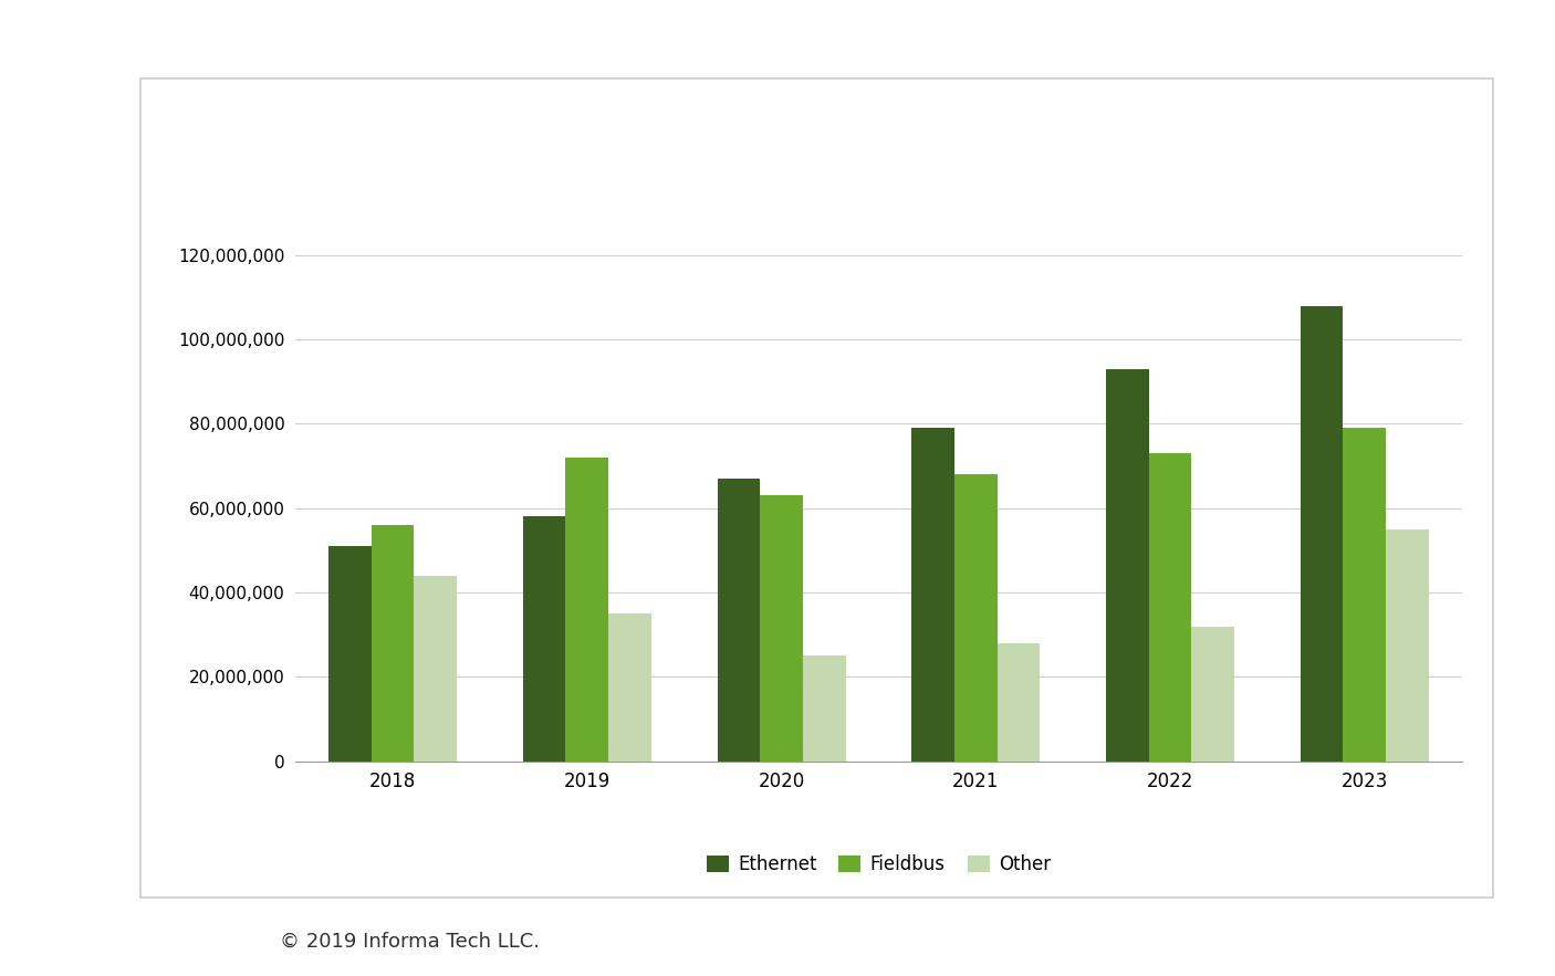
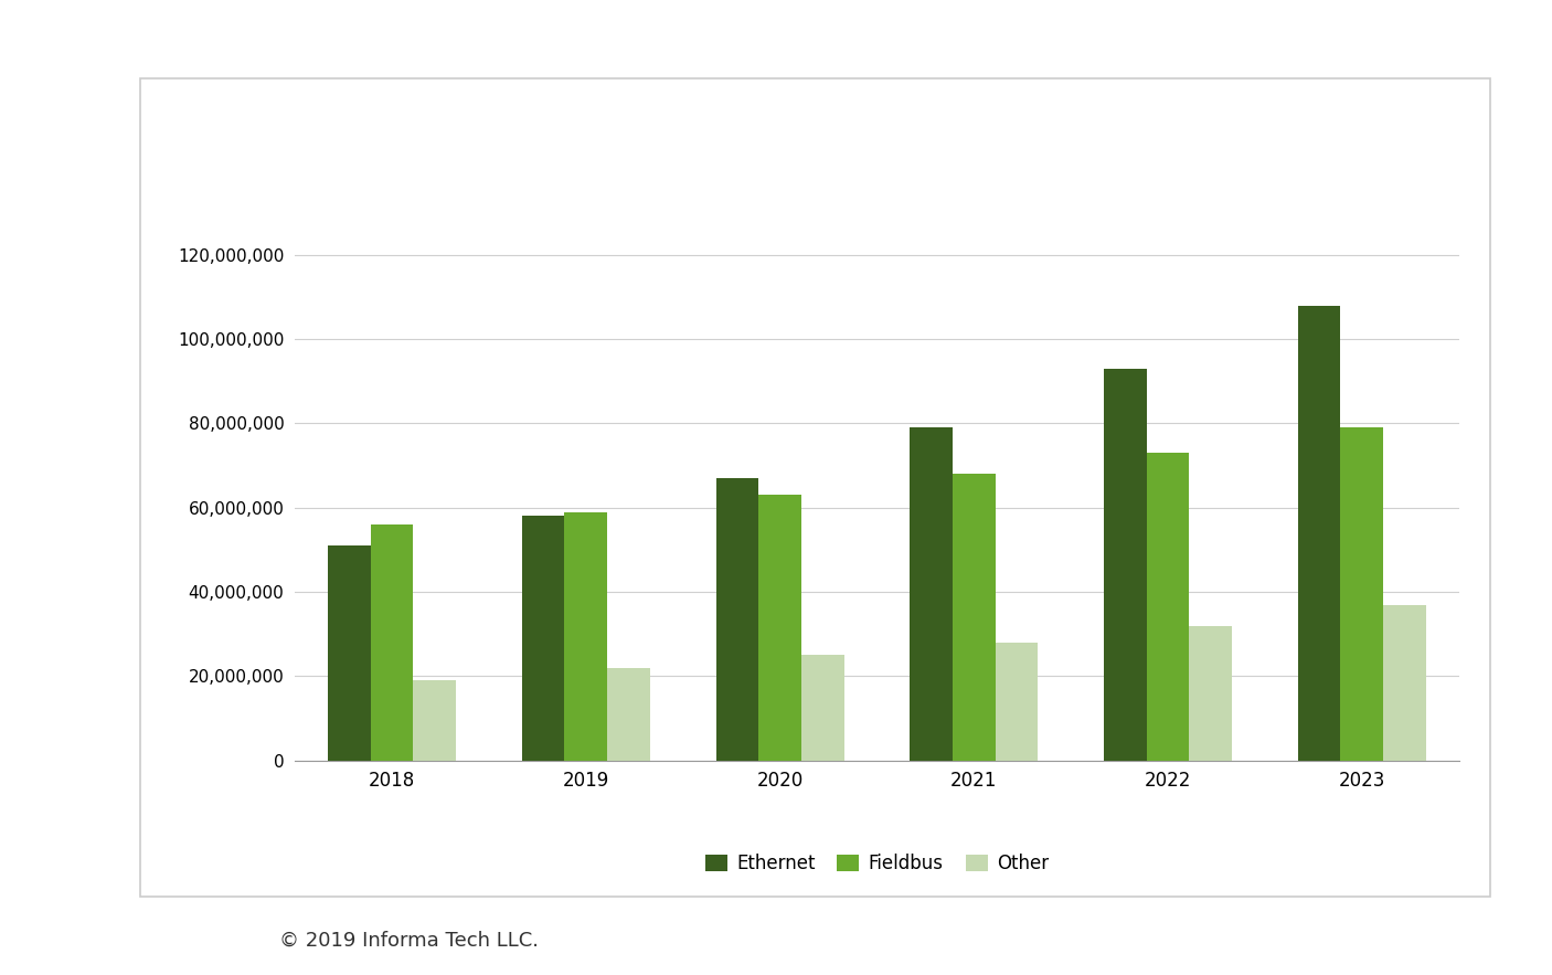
Other/2018: 44,000,000 -> 19,000,000
Fieldbus/2019: 72,000,000 -> 59,000,000
Other/2019: 35,000,000 -> 22,000,000
Other/2023: 55,000,000 -> 37,000,000
